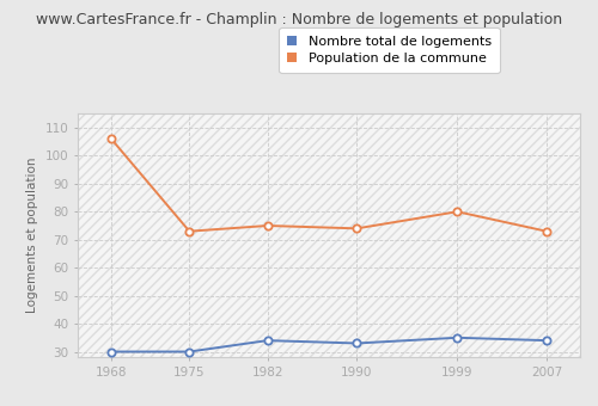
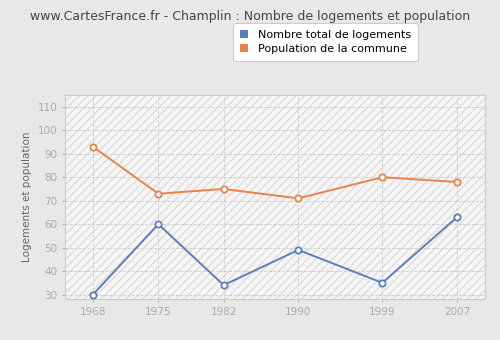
Population de la commune/1968: 106 -> 93
Nombre total de logements/1975: 30 -> 60
Nombre total de logements/1990: 33 -> 49
Population de la commune/1990: 74 -> 71
Nombre total de logements/2007: 34 -> 63
Population de la commune/2007: 73 -> 78
